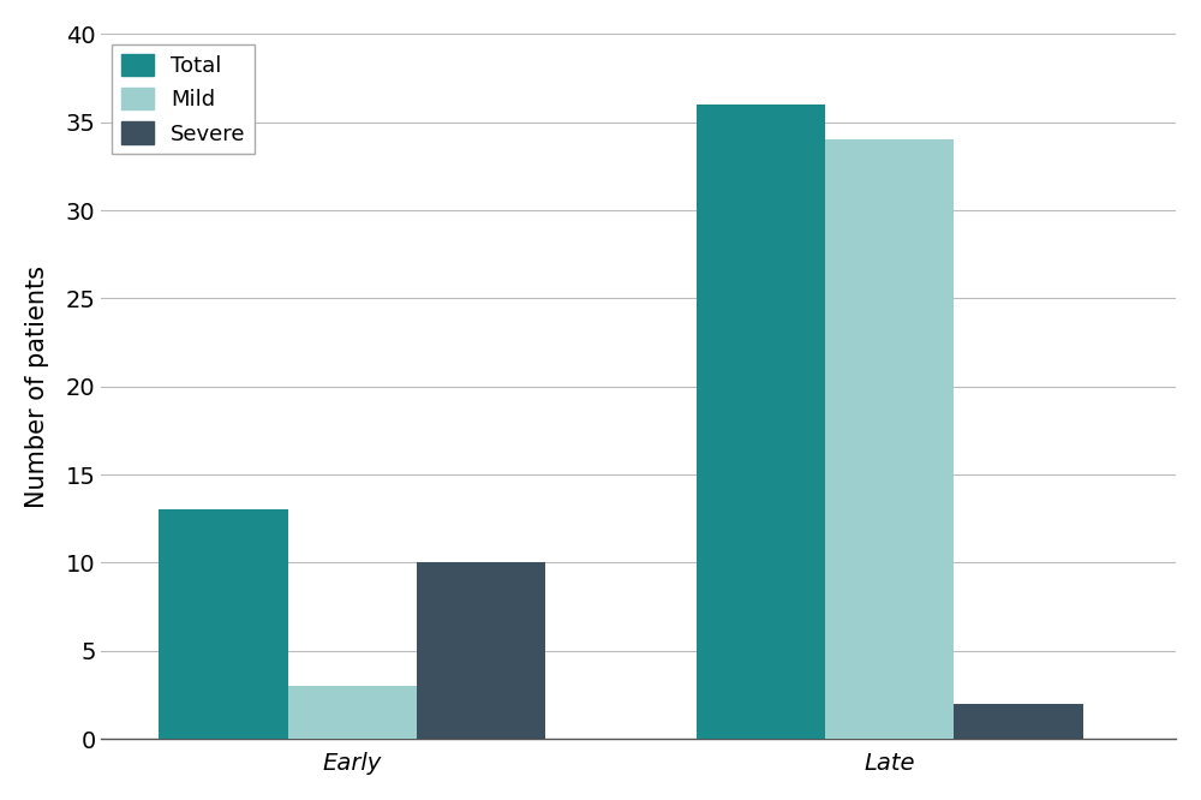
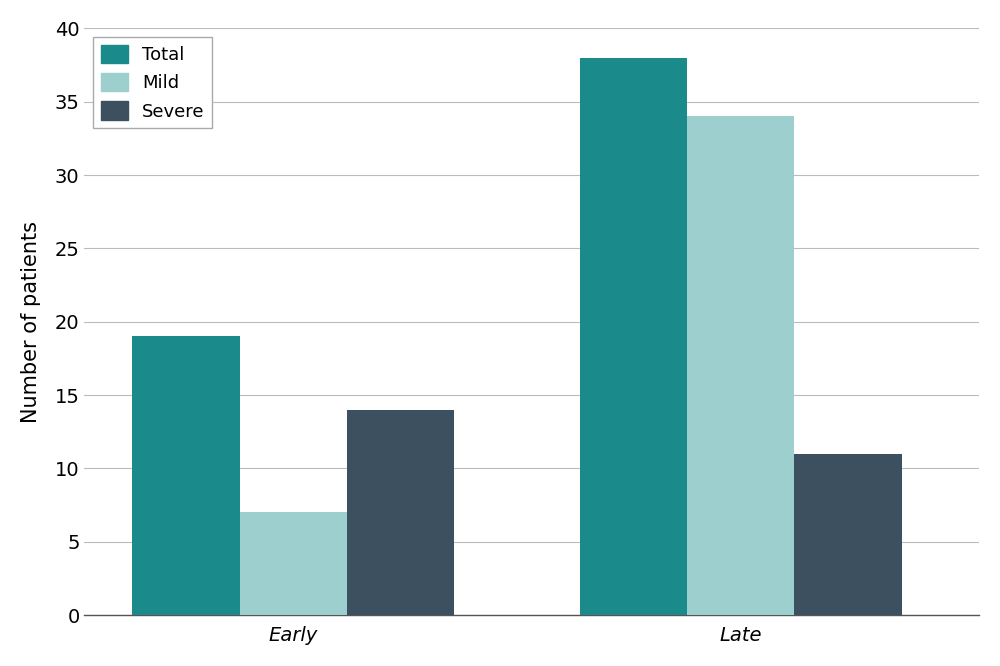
Total/Early: 13 -> 19
Mild/Early: 3 -> 7
Severe/Early: 10 -> 14
Total/Late: 36 -> 38
Severe/Late: 2 -> 11
